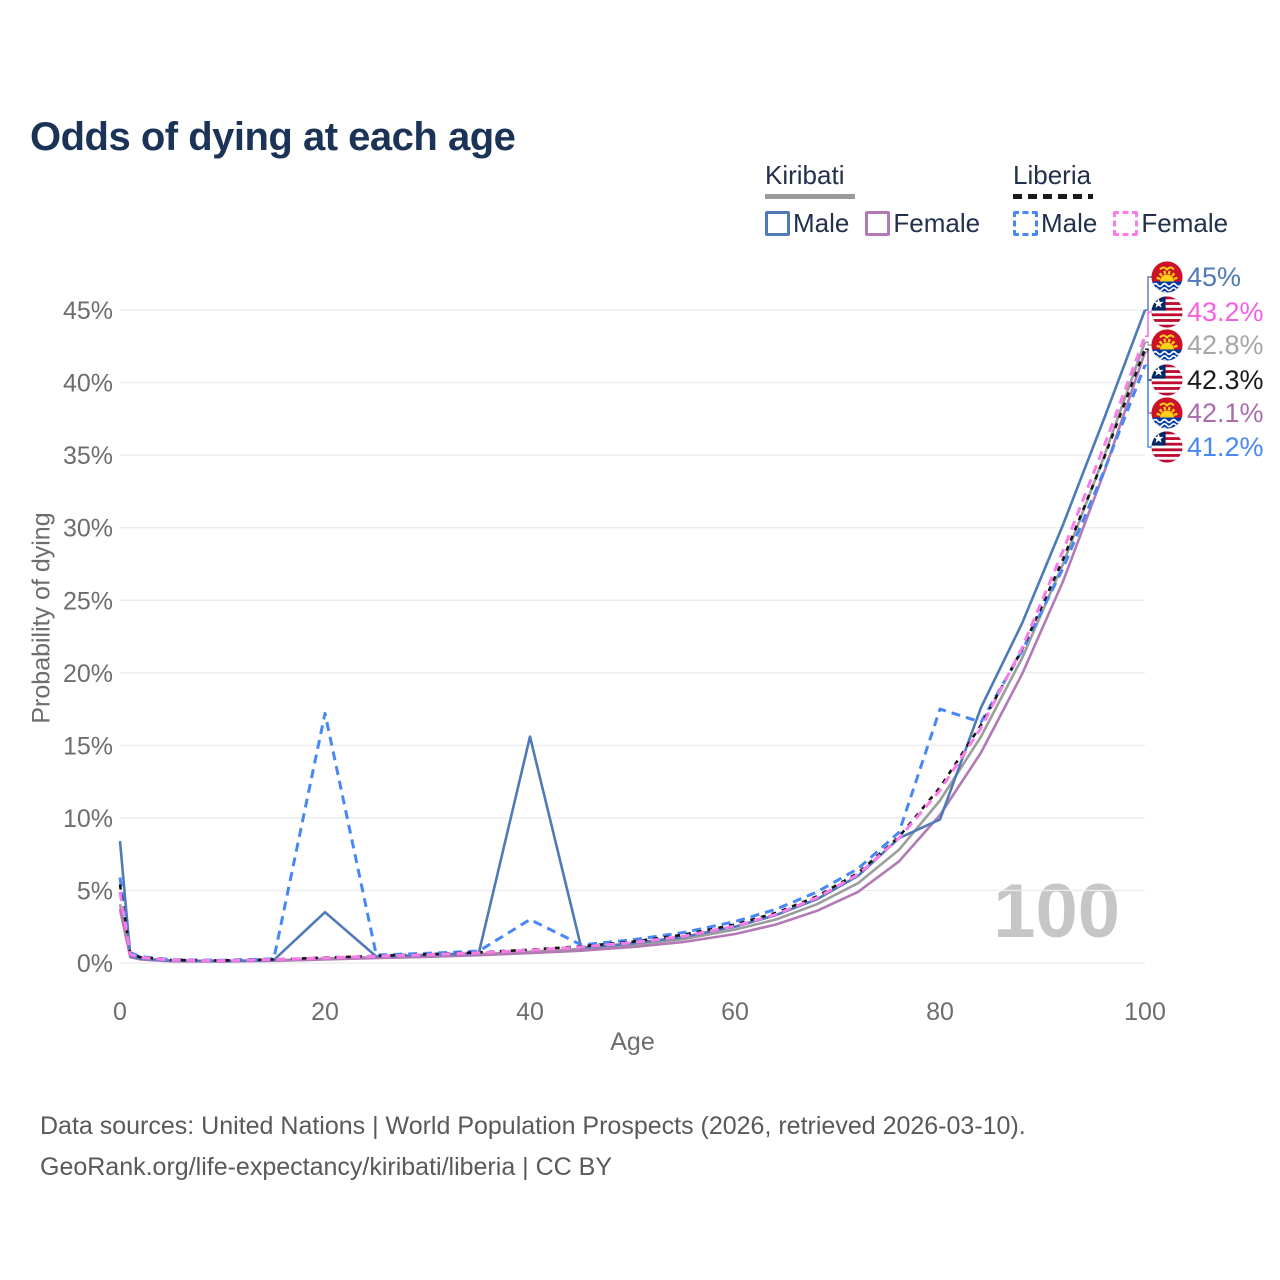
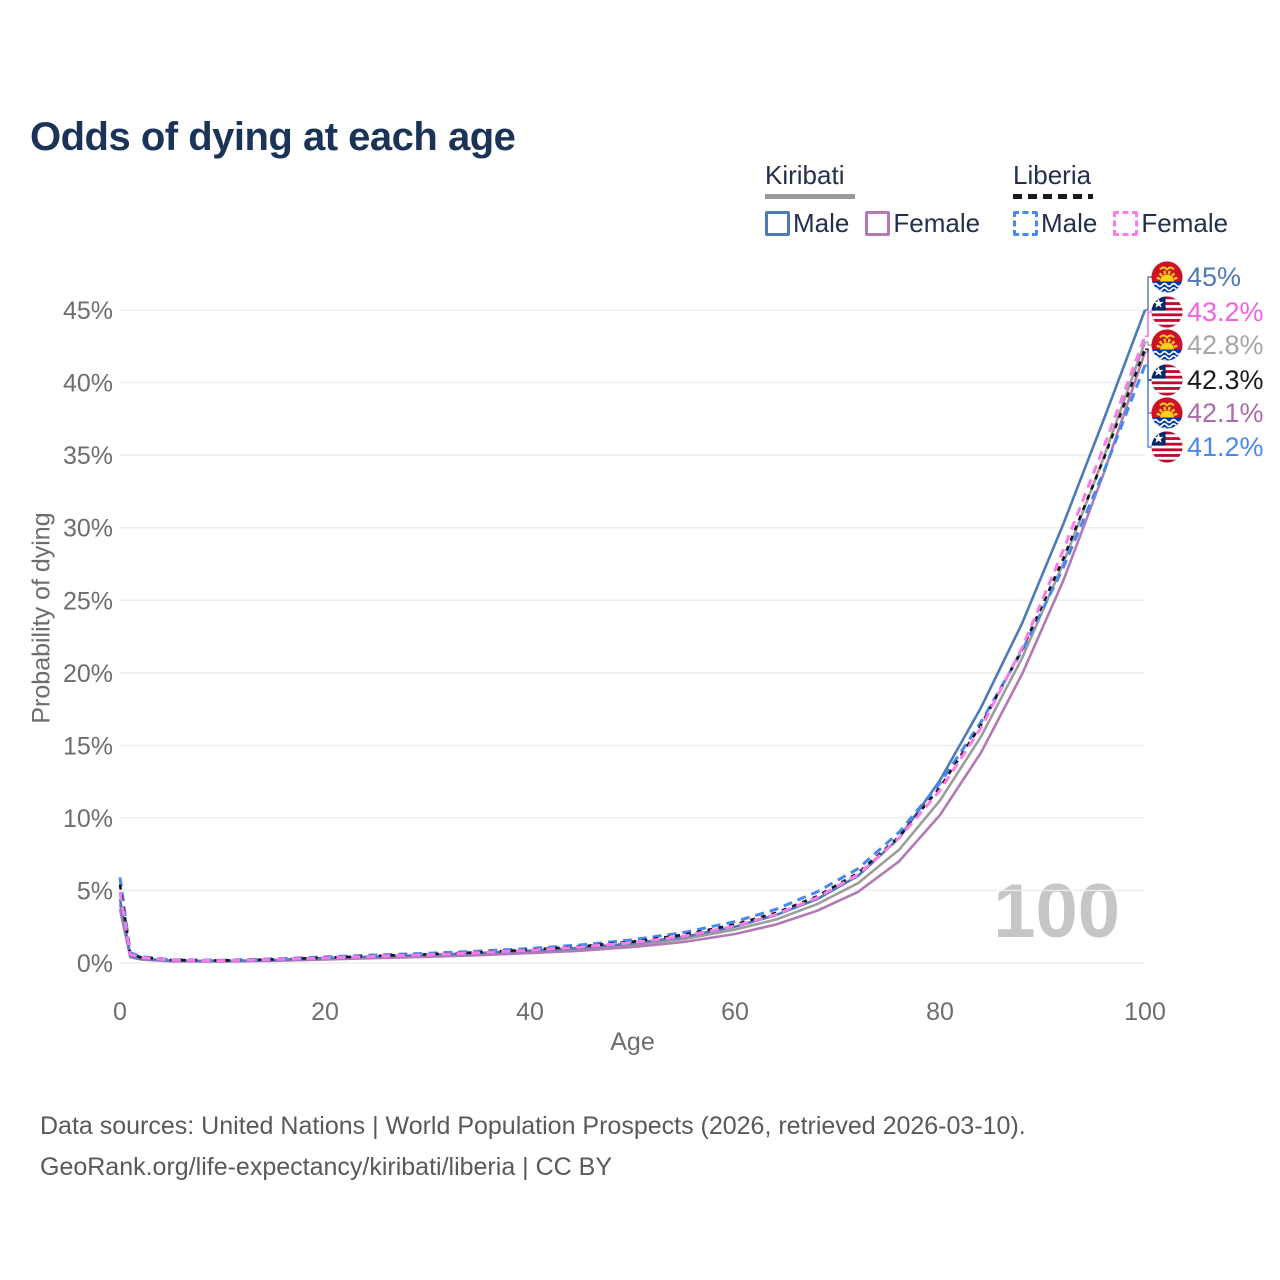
Kiribati Male/0: 8.4% -> 4.4%
Kiribati Male/20: 3.5% -> 0.3%
Liberia Male/20: 17.2% -> 0.4%
Kiribati Male/40: 15.6% -> 0.8%
Liberia Male/40: 3.0% -> 1.0%
Kiribati Male/80: 9.9% -> 12.6%
Liberia Male/80: 17.5% -> 12.4%
